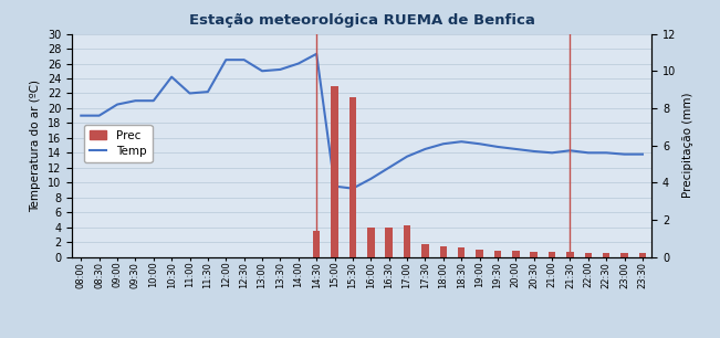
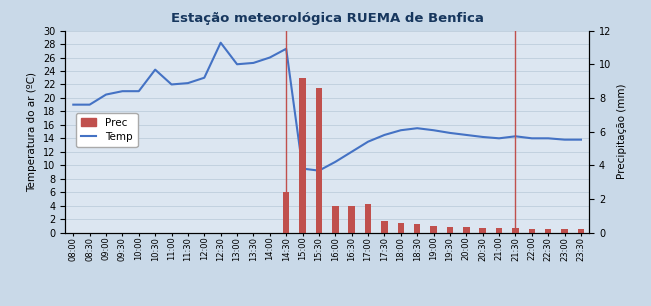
Temp/12:00: 26.5 -> 23.0
Temp/12:30: 26.5 -> 28.2
Prec/14:30: 1.4 -> 2.4
